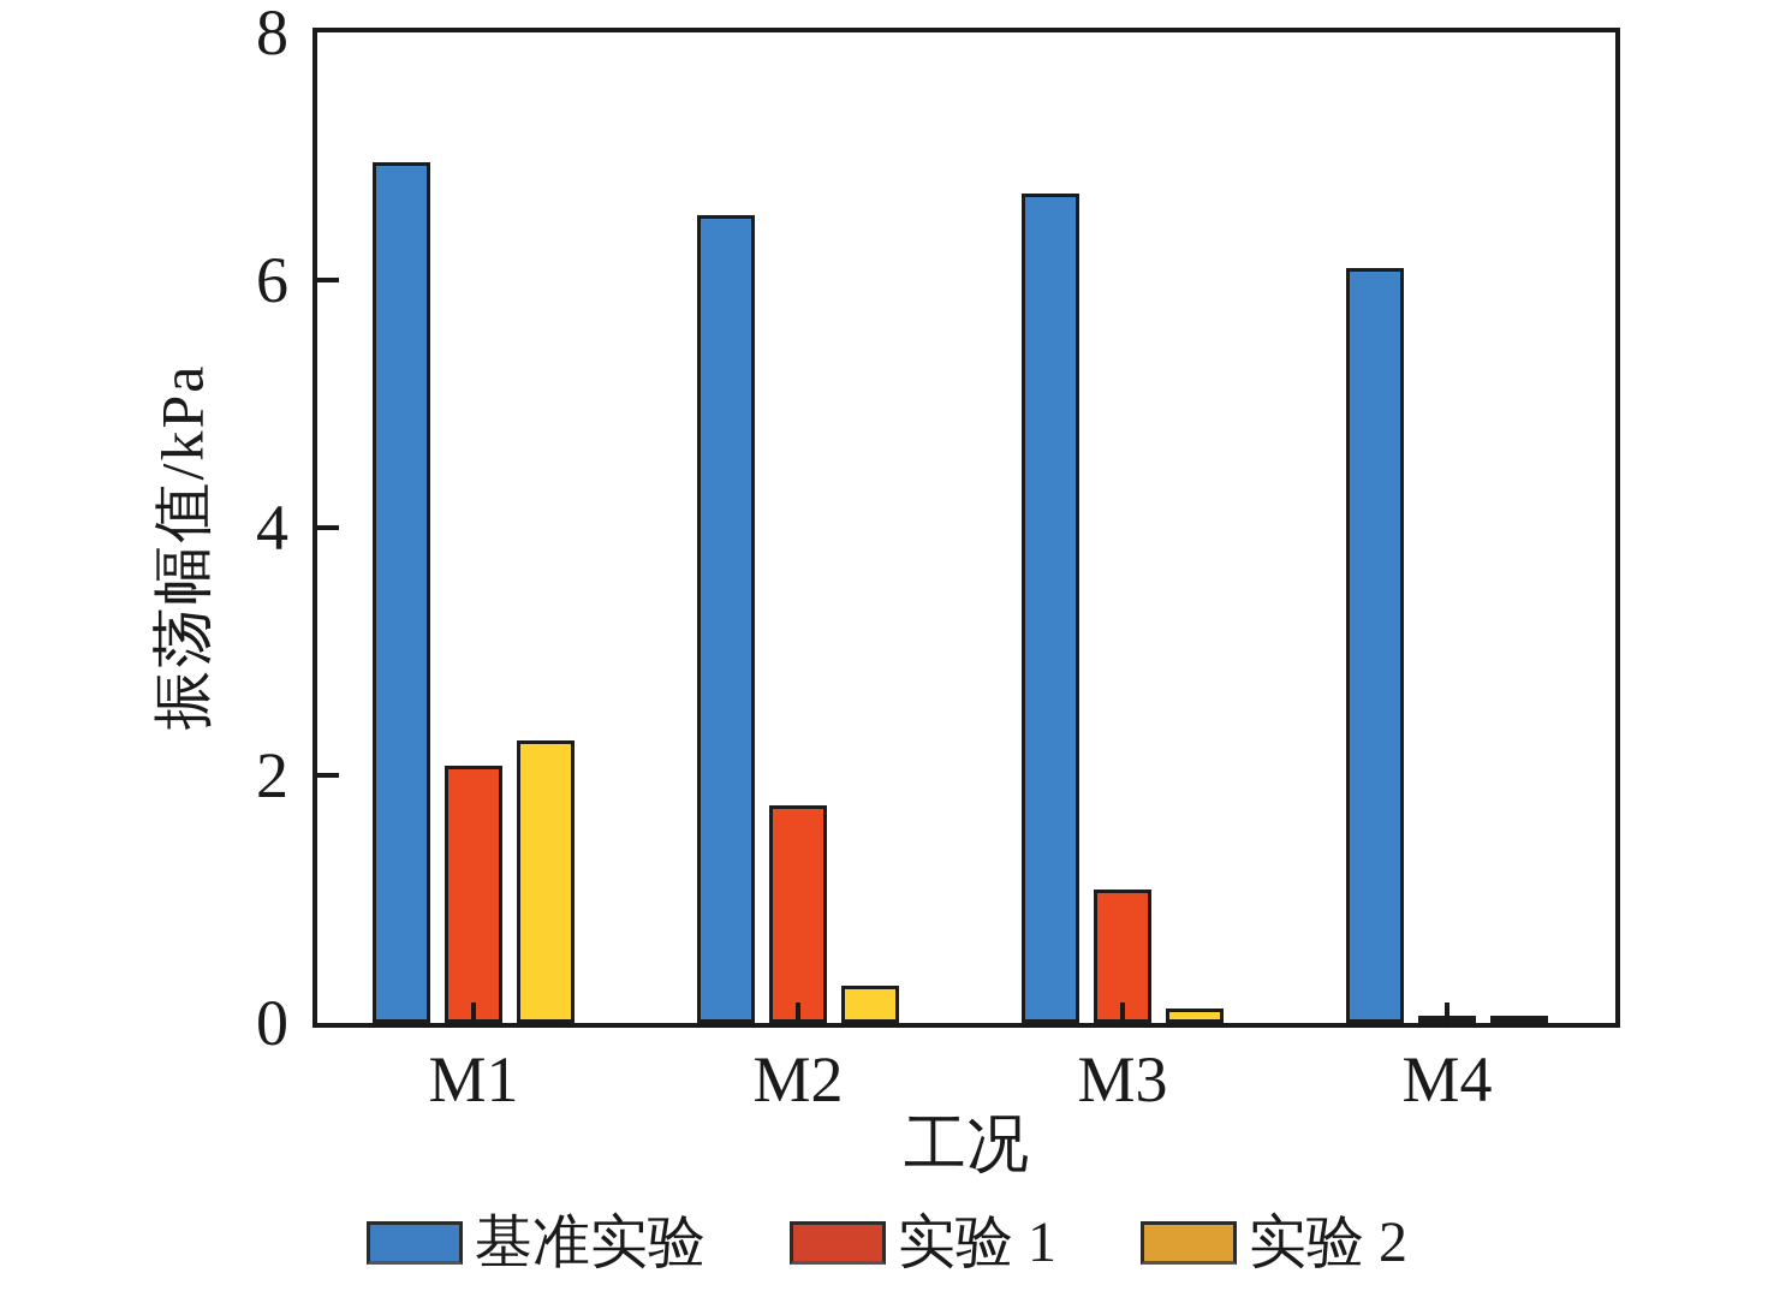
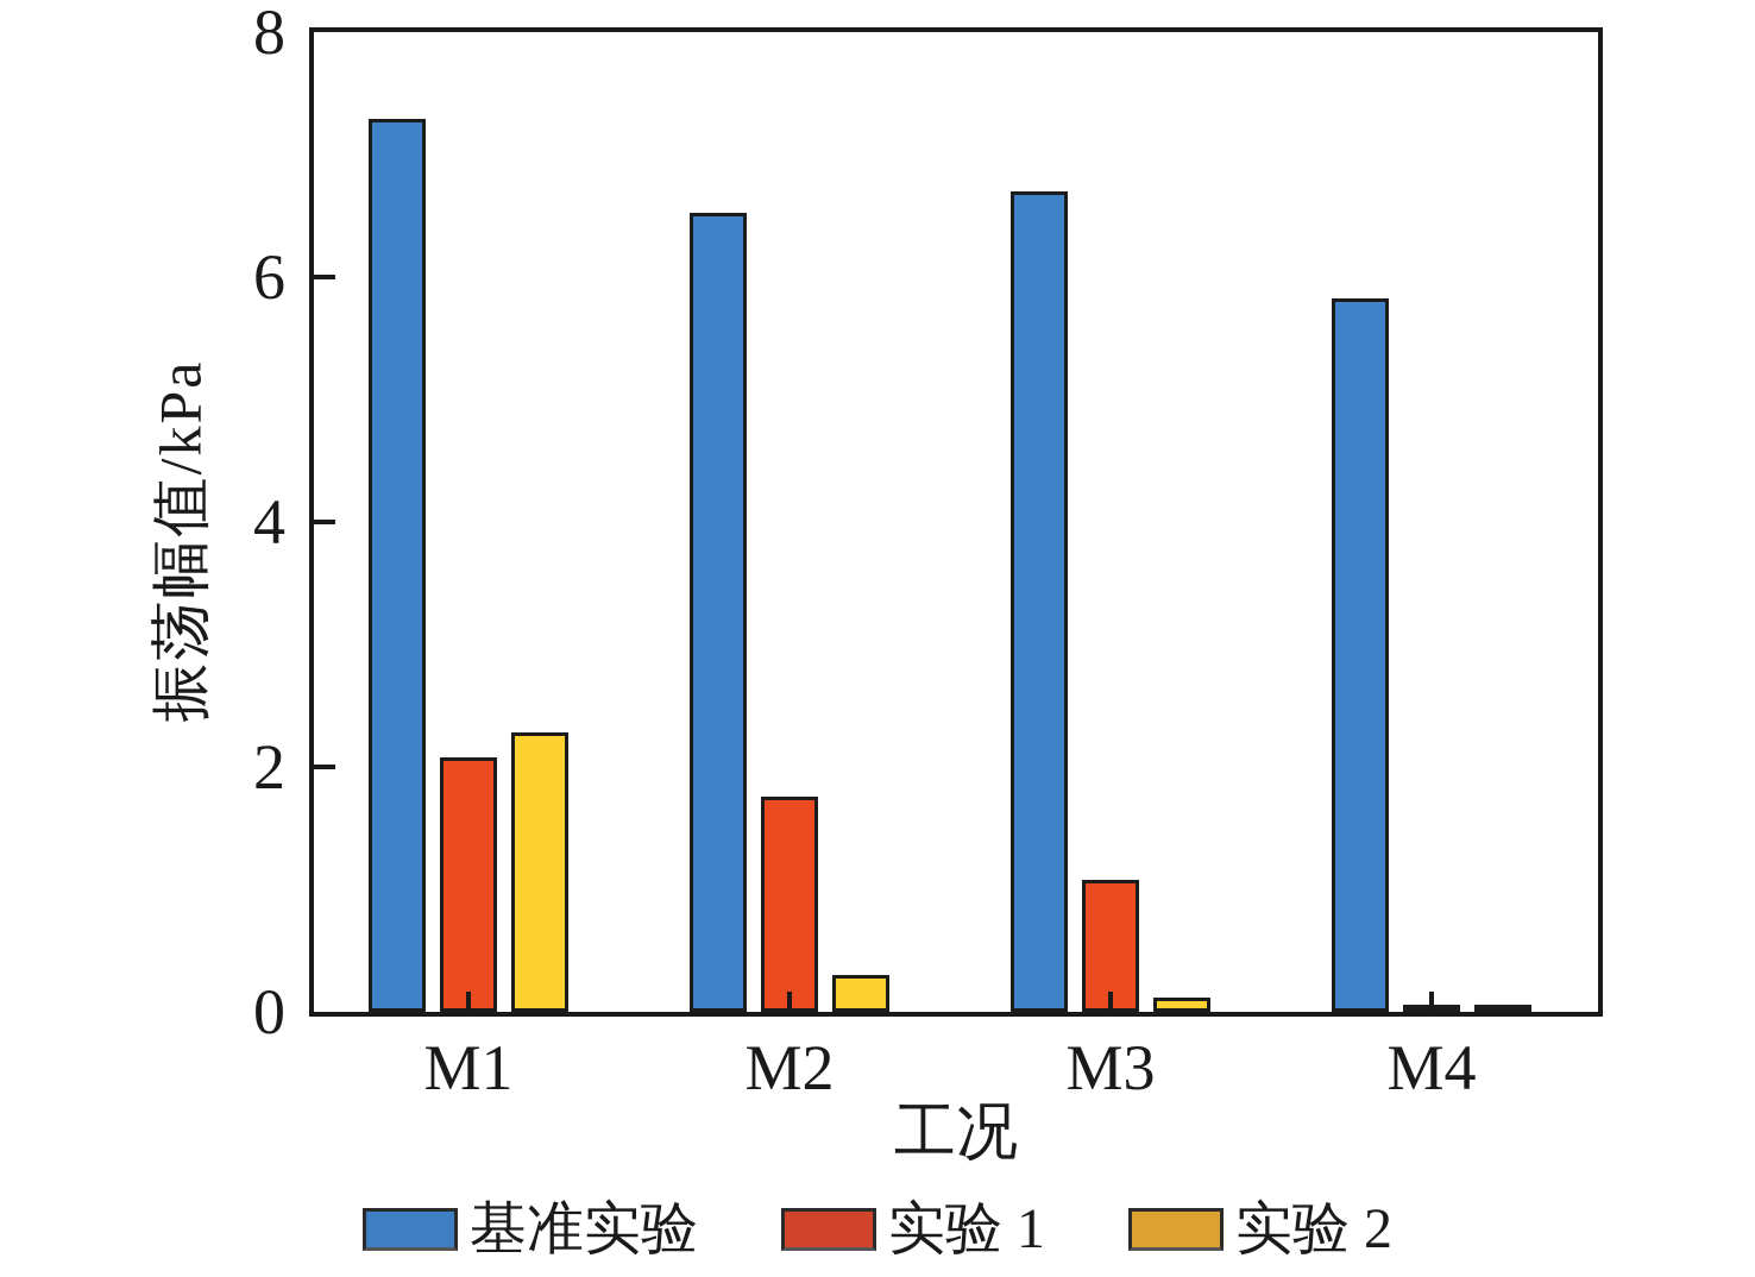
基准实验/M1: 6.95 -> 7.29
基准实验/M4: 6.10 -> 5.83
